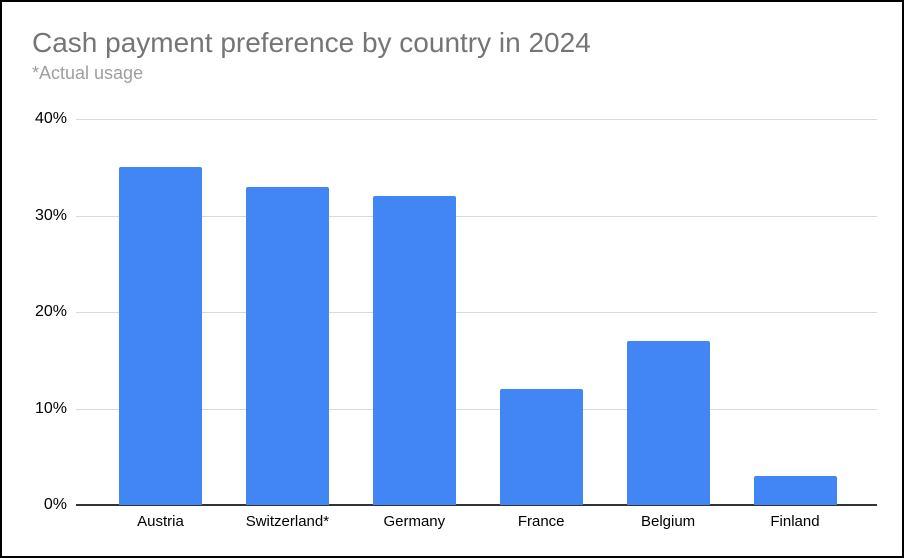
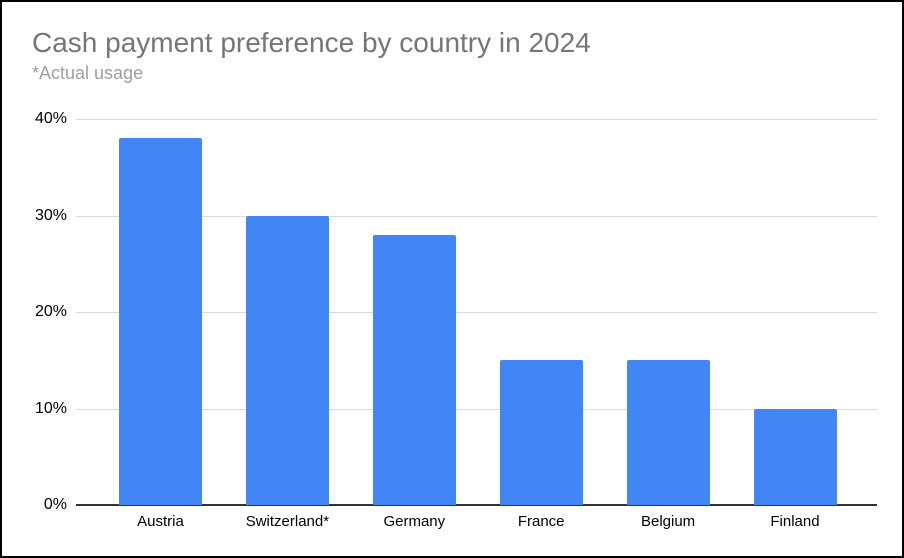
Austria: 35% -> 38%
Switzerland*: 33% -> 30%
Germany: 32% -> 28%
France: 12% -> 15%
Belgium: 17% -> 15%
Finland: 3% -> 10%
